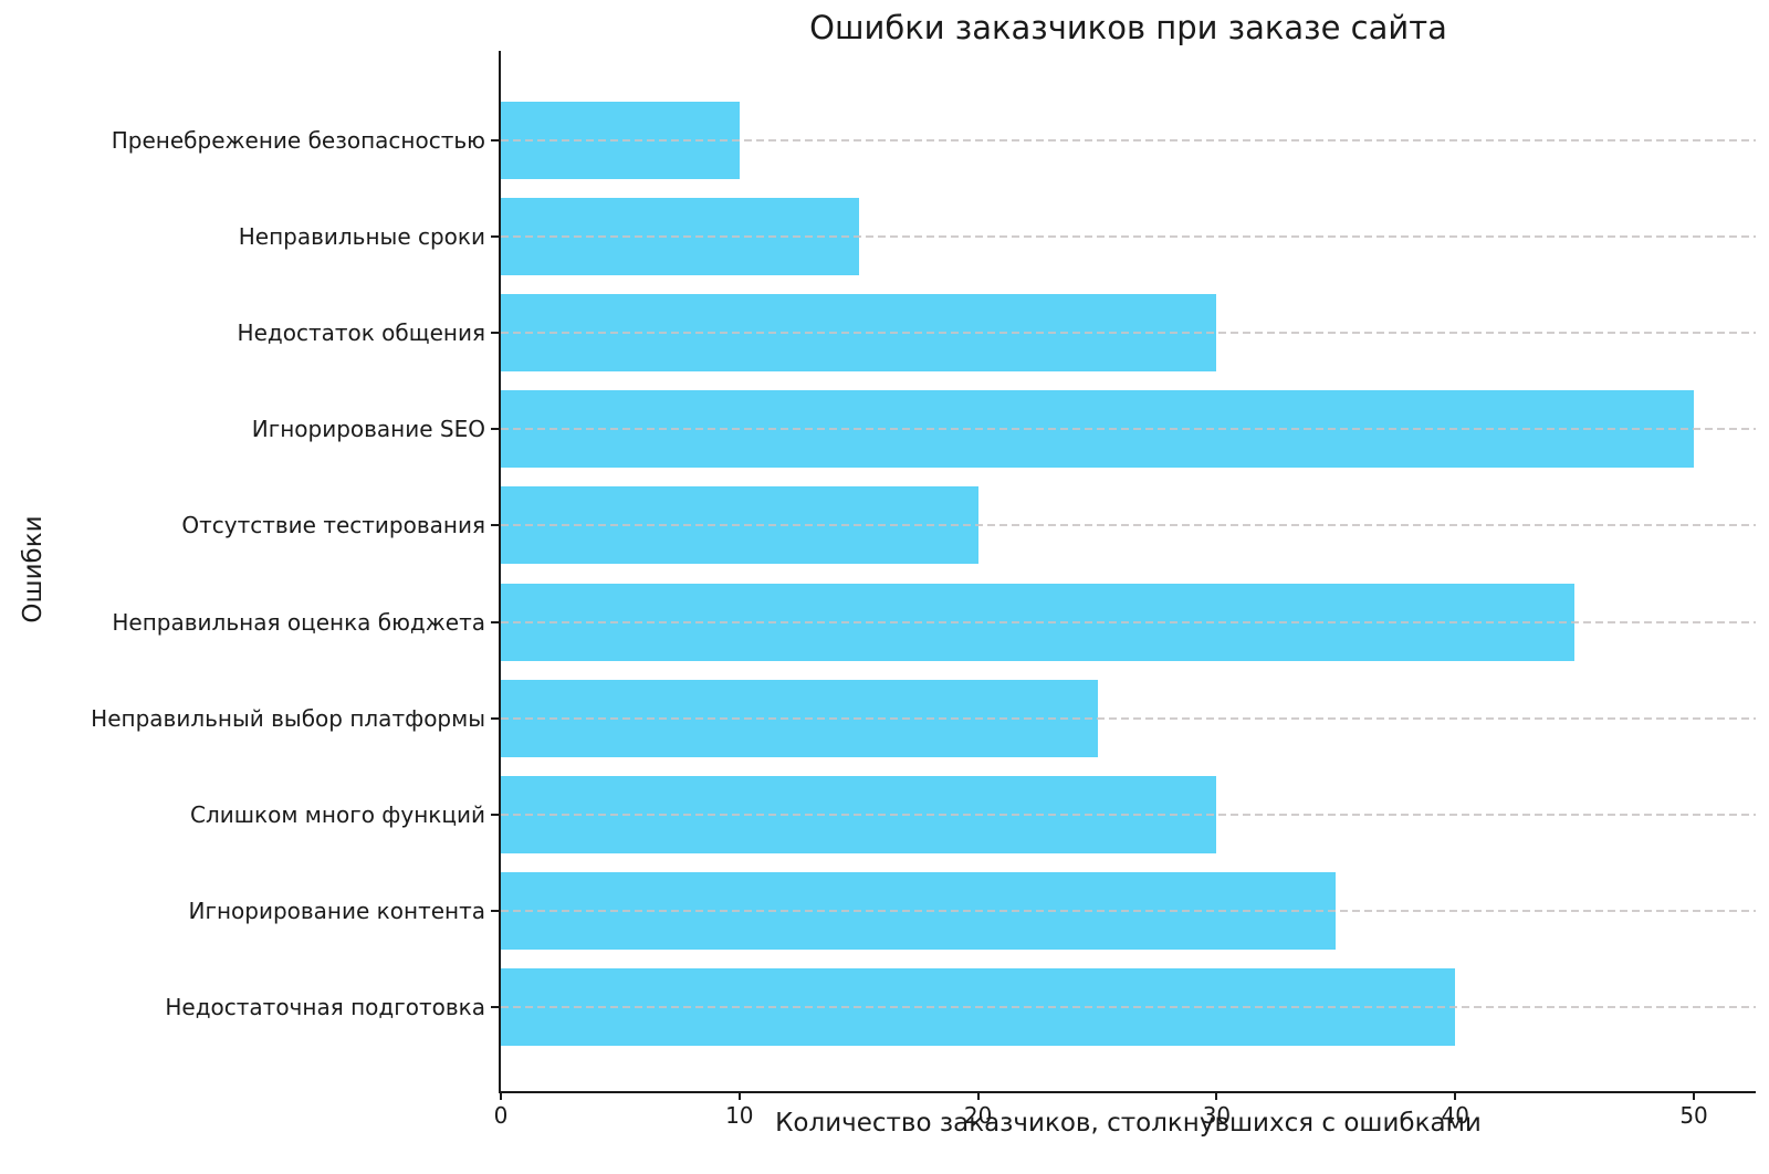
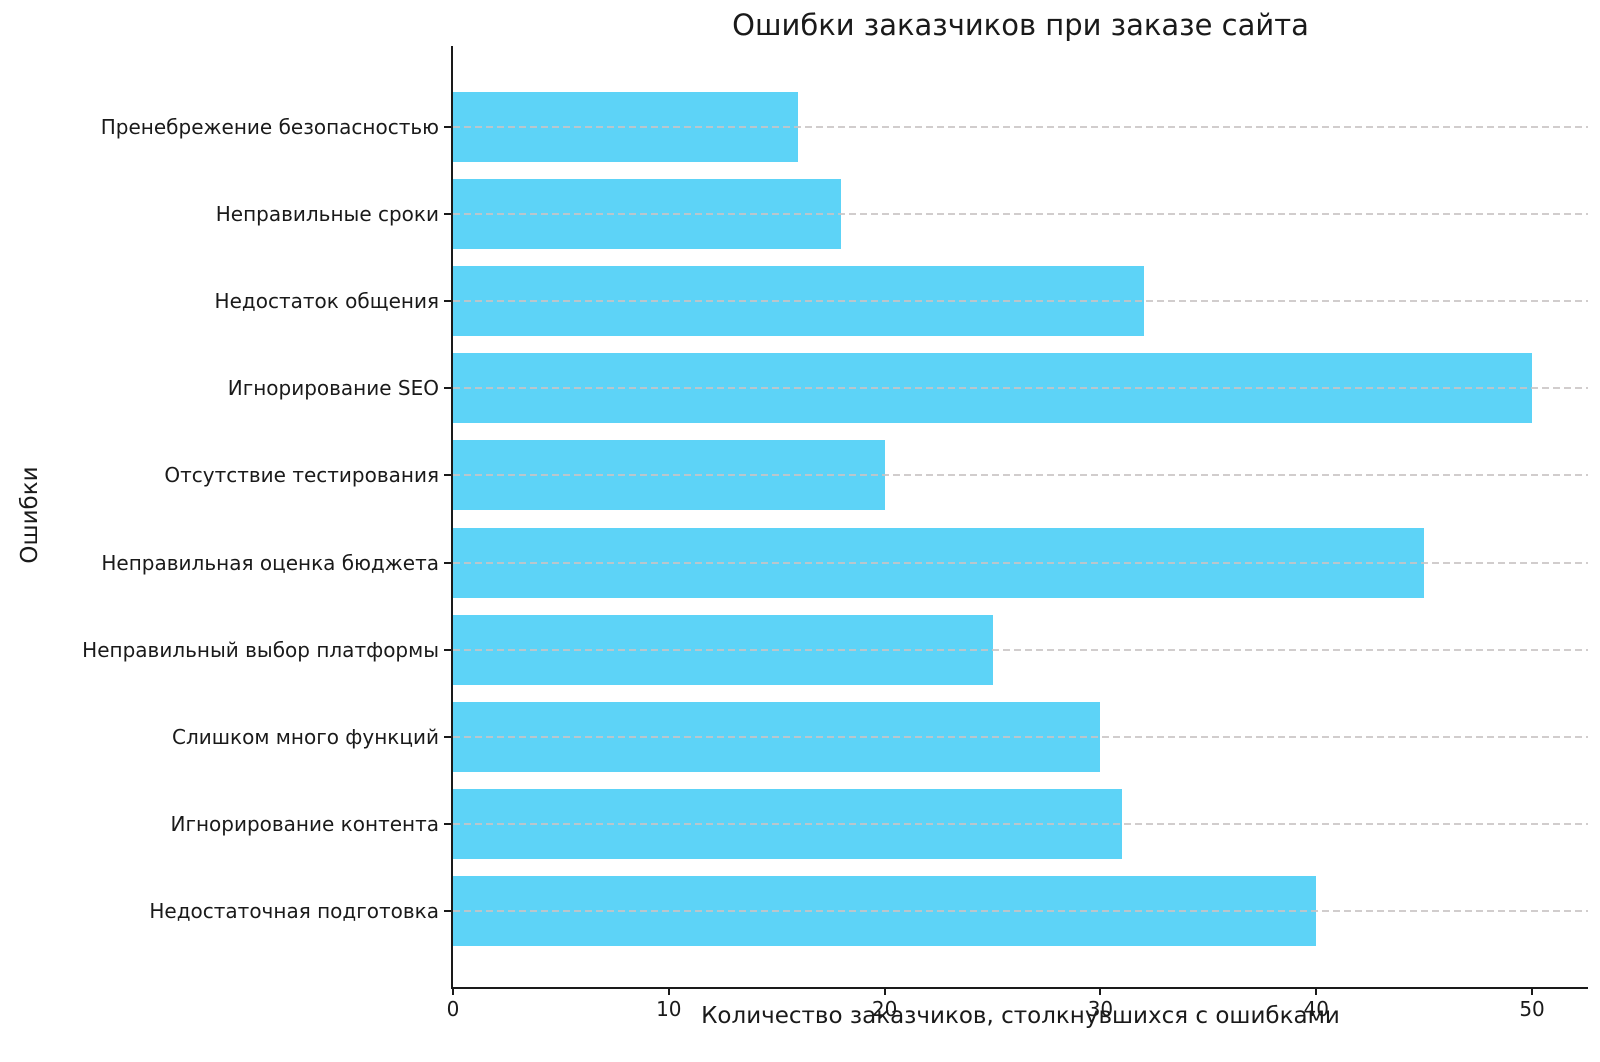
Пренебрежение безопасностью: 10 -> 16
Неправильные сроки: 15 -> 18
Недостаток общения: 30 -> 32
Игнорирование контента: 35 -> 31
